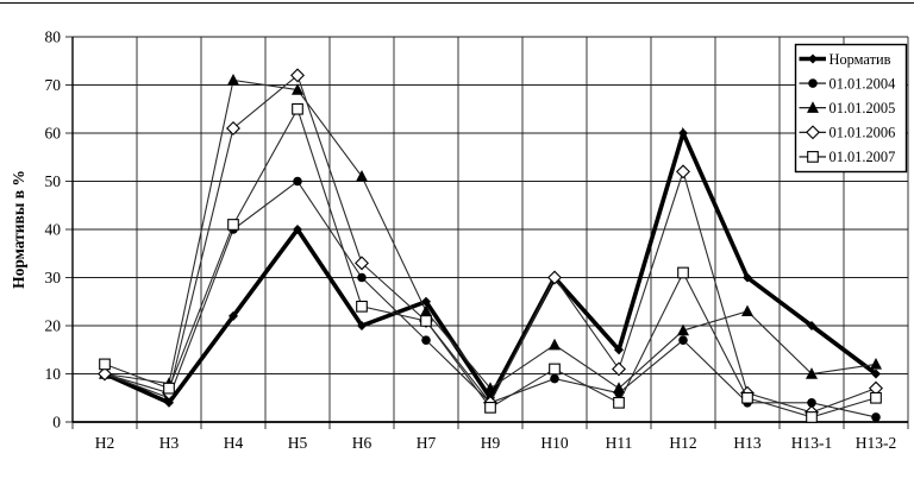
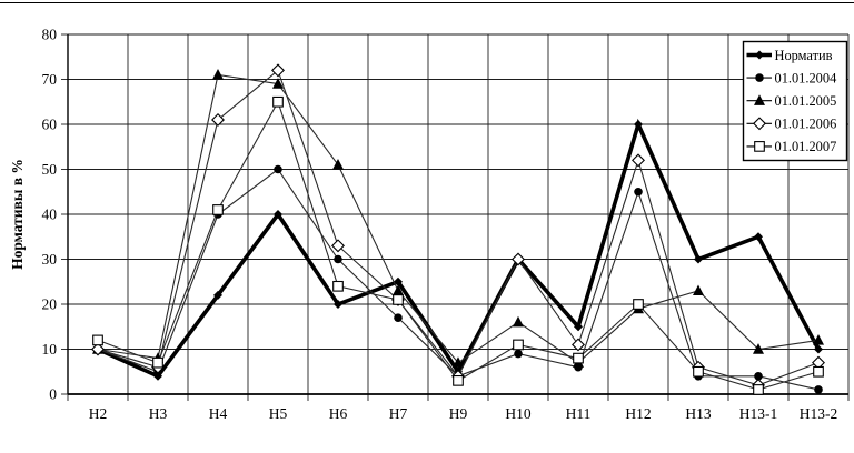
01.01.2007/Н11: 4 -> 8
01.01.2004/Н12: 17 -> 45
01.01.2007/Н12: 31 -> 20
Норматив/Н13-1: 20 -> 35
